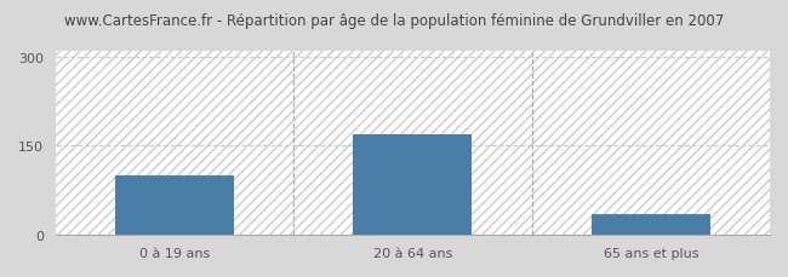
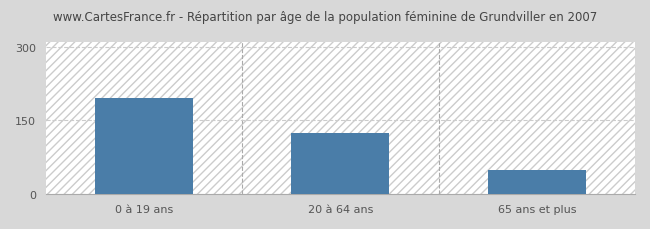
0 à 19 ans: 100 -> 195
20 à 64 ans: 170 -> 125
65 ans et plus: 35 -> 50
